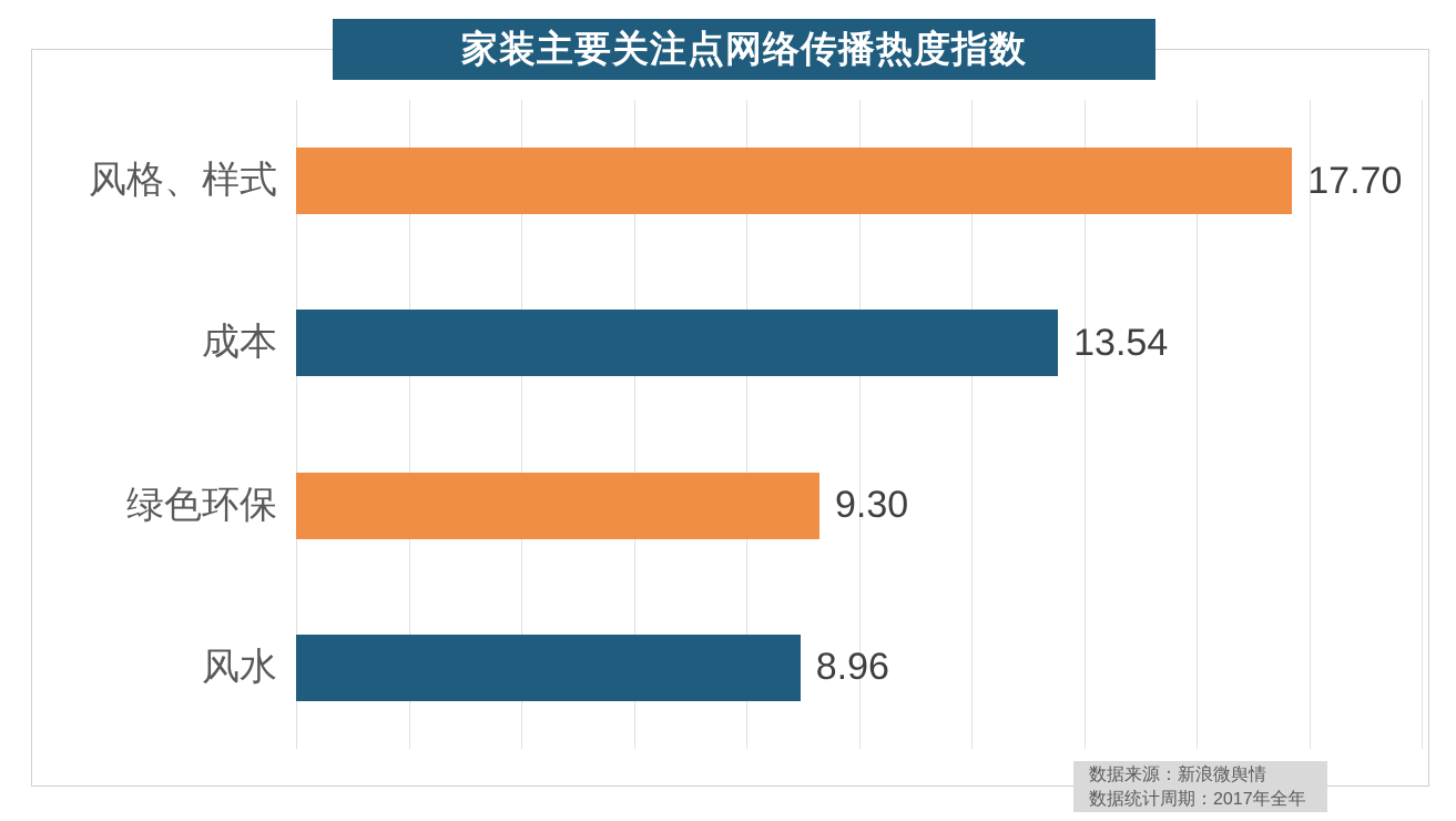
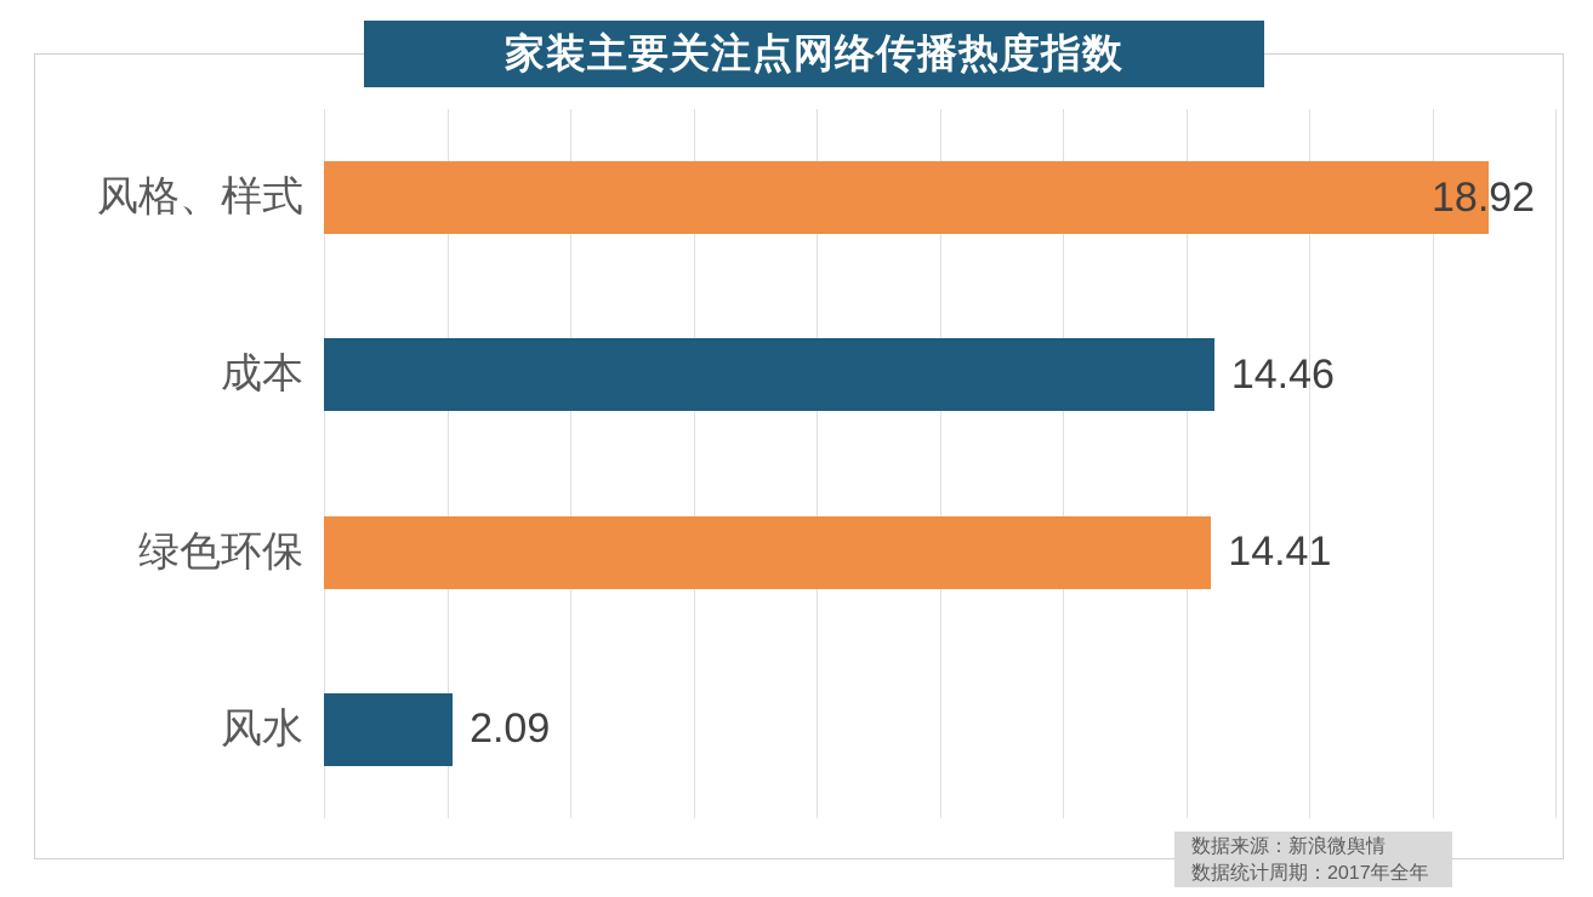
风格、样式: 17.70 -> 18.92
成本: 13.54 -> 14.46
绿色环保: 9.30 -> 14.41
风水: 8.96 -> 2.09
